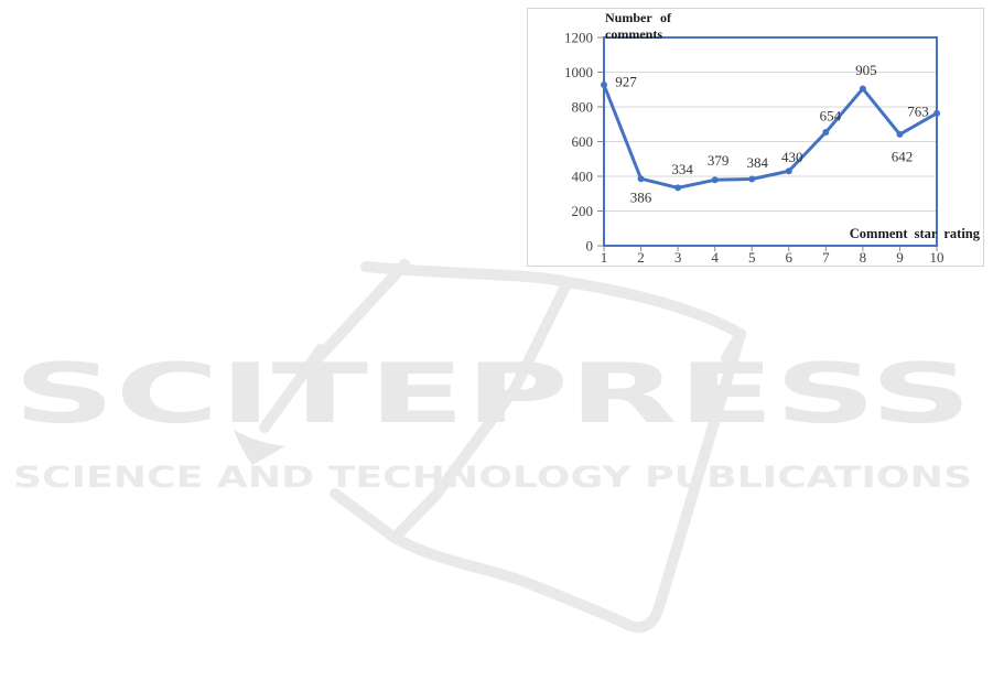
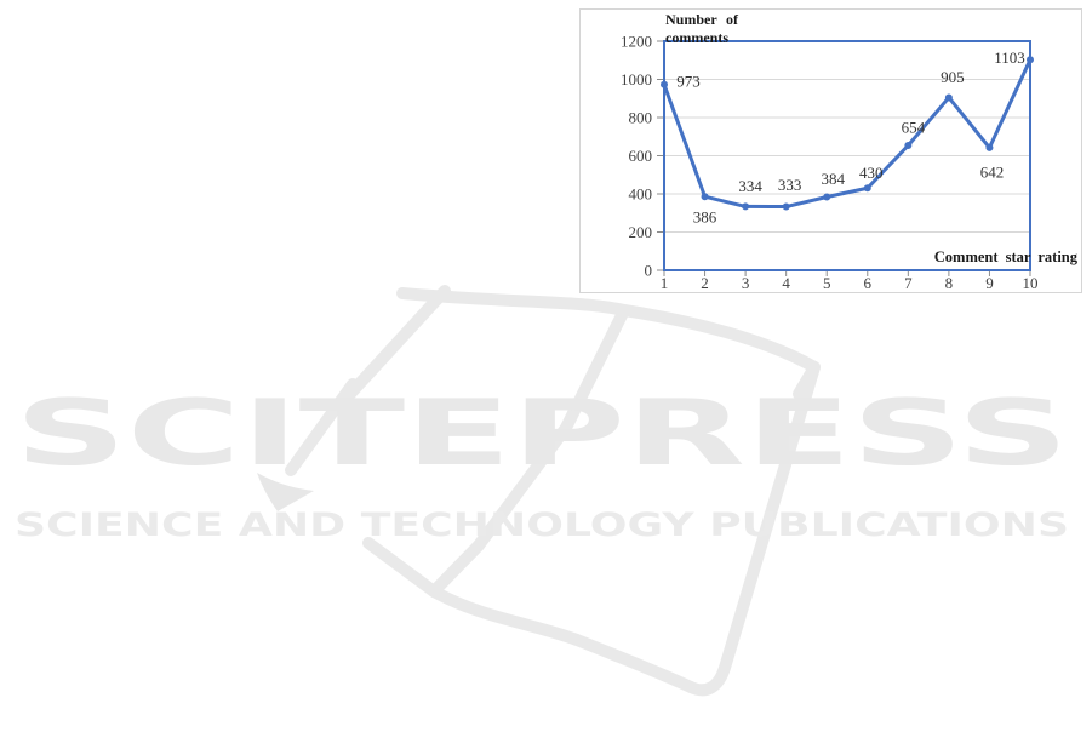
1: 927 -> 973
4: 379 -> 333
10: 763 -> 1103
